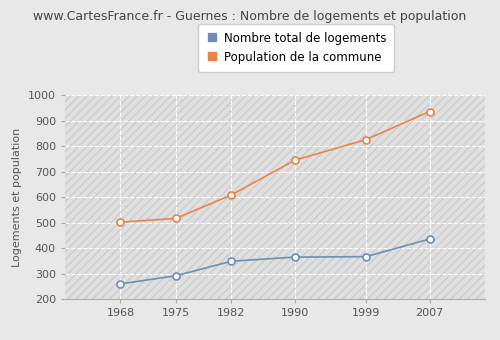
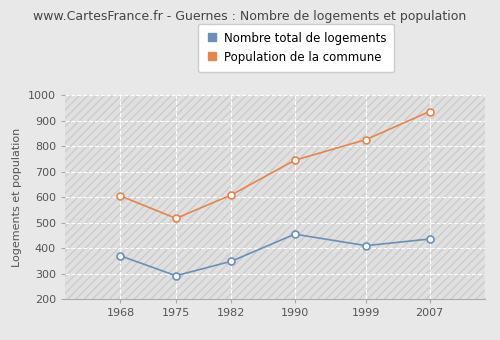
Nombre total de logements/1968: 260 -> 370
Population de la commune/1968: 502 -> 605
Nombre total de logements/1990: 365 -> 455
Nombre total de logements/1999: 367 -> 410
